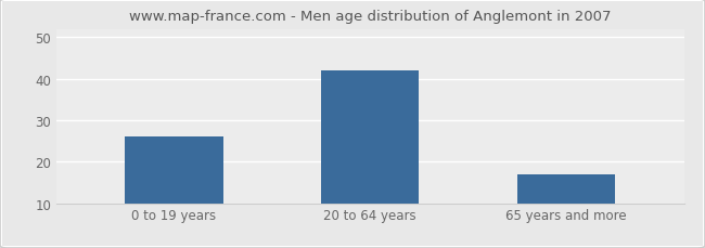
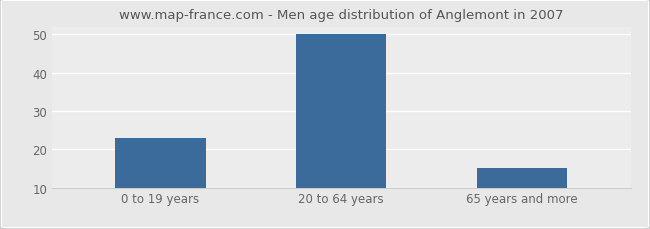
0 to 19 years: 26 -> 23
20 to 64 years: 42 -> 50
65 years and more: 17 -> 15
